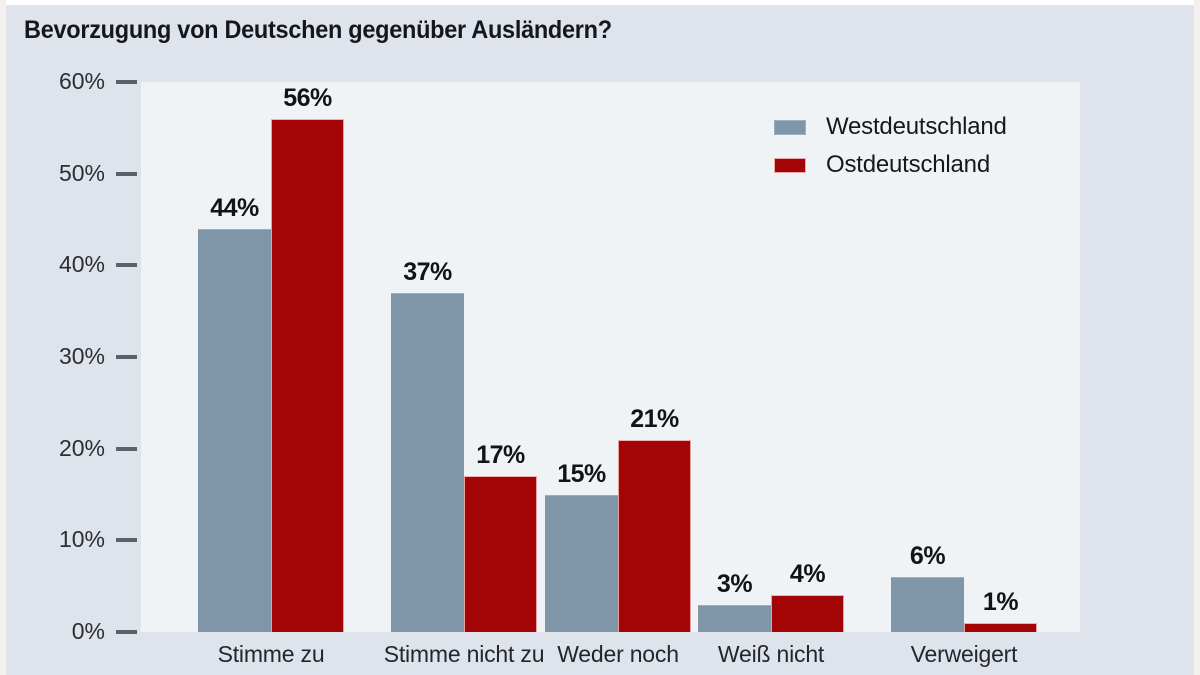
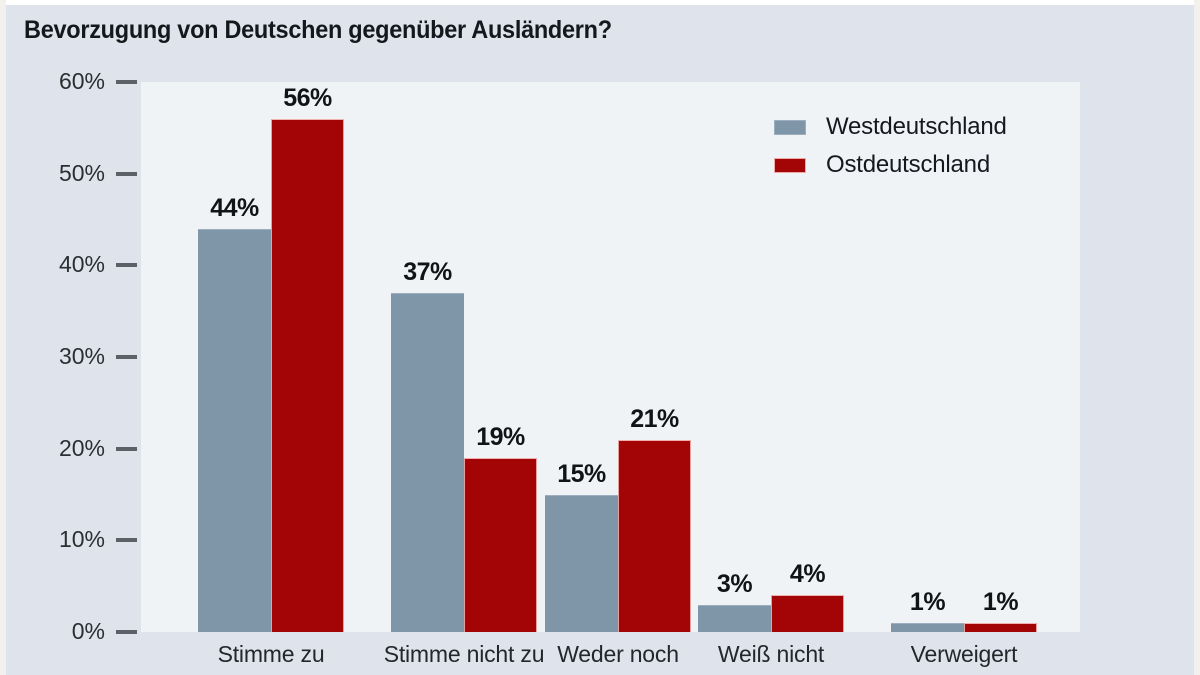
Ostdeutschland/Stimme nicht zu: 17% -> 19%
Westdeutschland/Verweigert: 6% -> 1%
